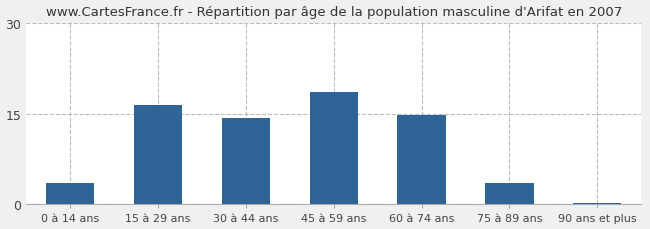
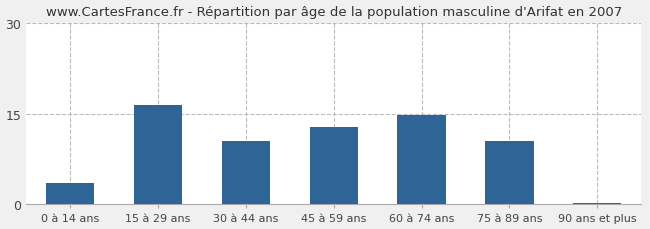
30 à 44 ans: 14.3 -> 10.4
45 à 59 ans: 18.5 -> 12.8
75 à 89 ans: 3.5 -> 10.4
